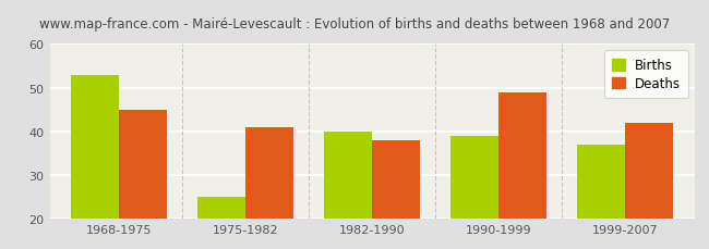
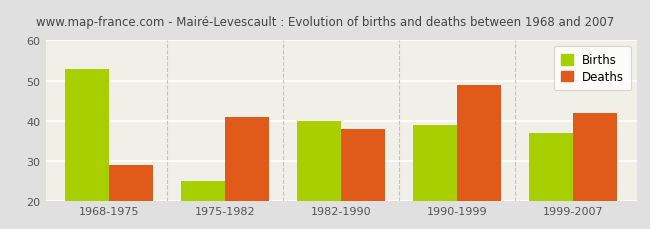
Deaths/1968-1975: 45 -> 29
